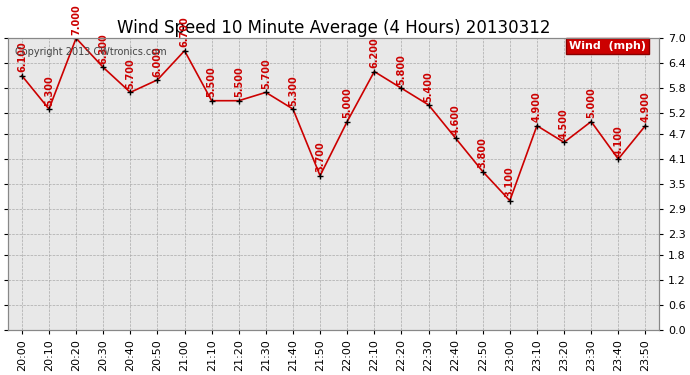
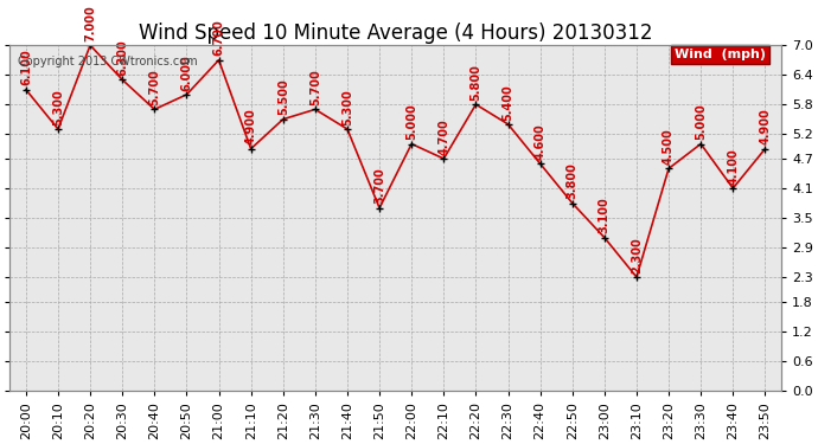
21:10: 5.500 -> 4.900
22:10: 6.200 -> 4.700
23:10: 4.900 -> 2.300
